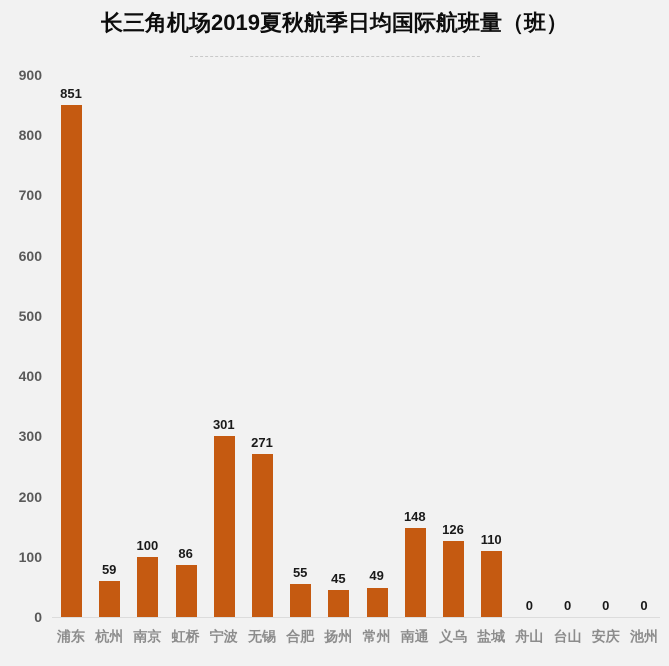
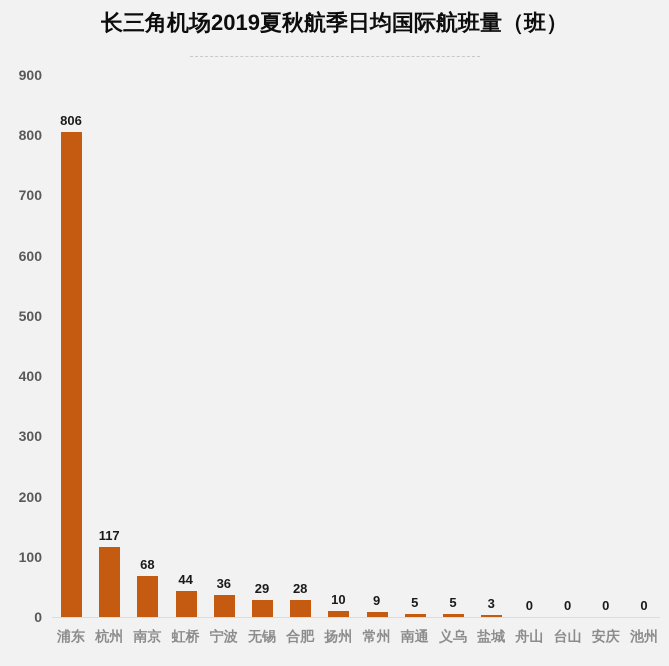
浦东: 851 -> 806
杭州: 59 -> 117
南京: 100 -> 68
虹桥: 86 -> 44
宁波: 301 -> 36
无锡: 271 -> 29
合肥: 55 -> 28
扬州: 45 -> 10
常州: 49 -> 9
南通: 148 -> 5
义乌: 126 -> 5
盐城: 110 -> 3
